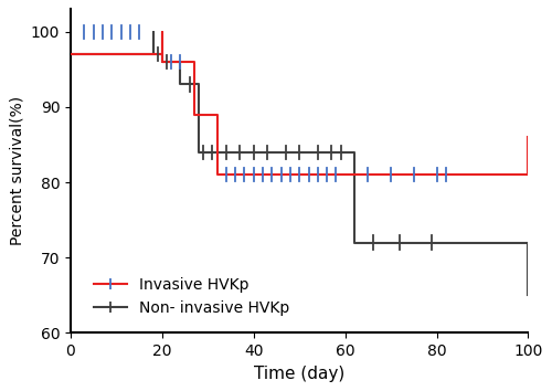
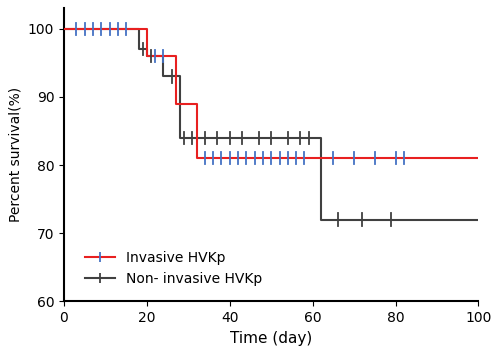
Invasive HVKp/0: 97 -> 100
Non- invasive HVKp/0: 97 -> 100
Invasive HVKp/100: 86 -> 81
Non- invasive HVKp/100: 65 -> 72
